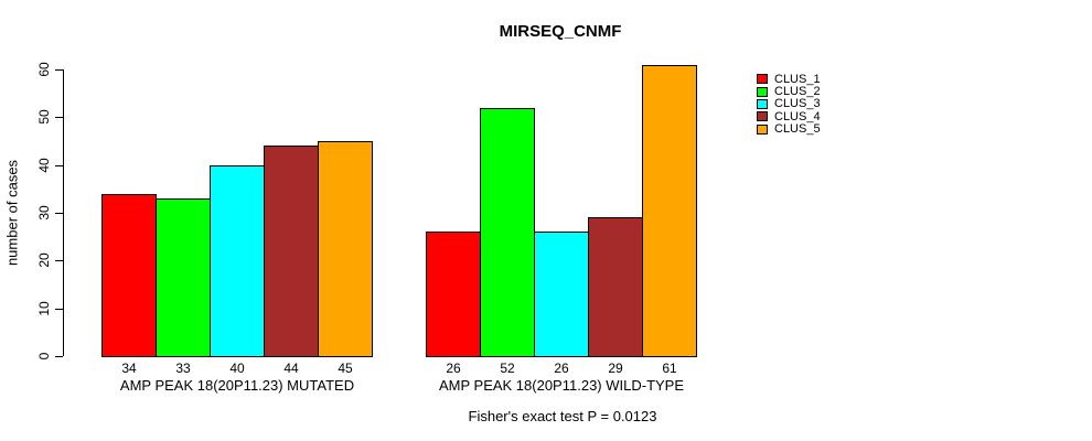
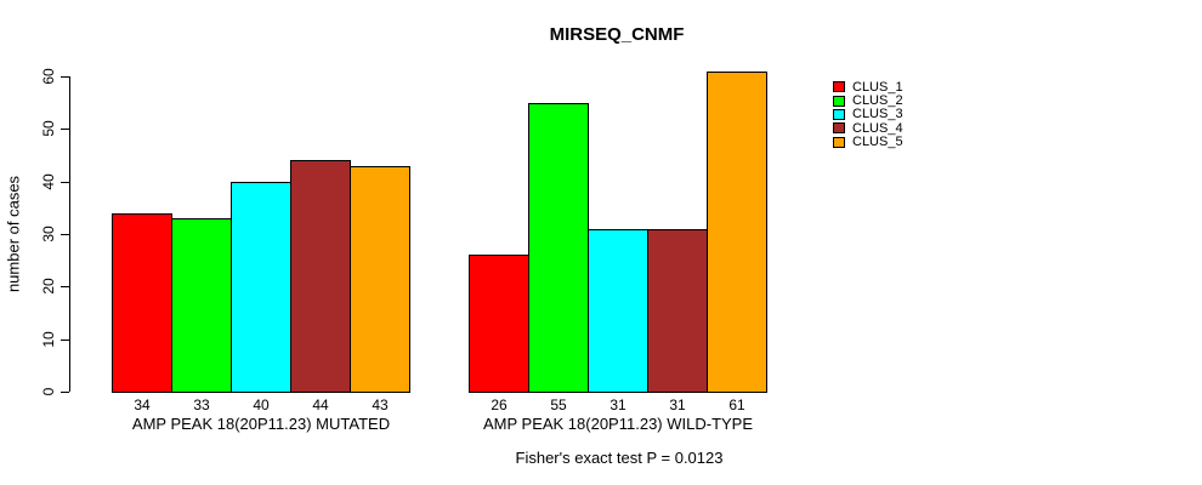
CLUS_5/AMP PEAK 18(20P11.23) MUTATED: 45 -> 43
CLUS_2/AMP PEAK 18(20P11.23) WILD-TYPE: 52 -> 55
CLUS_3/AMP PEAK 18(20P11.23) WILD-TYPE: 26 -> 31
CLUS_4/AMP PEAK 18(20P11.23) WILD-TYPE: 29 -> 31
